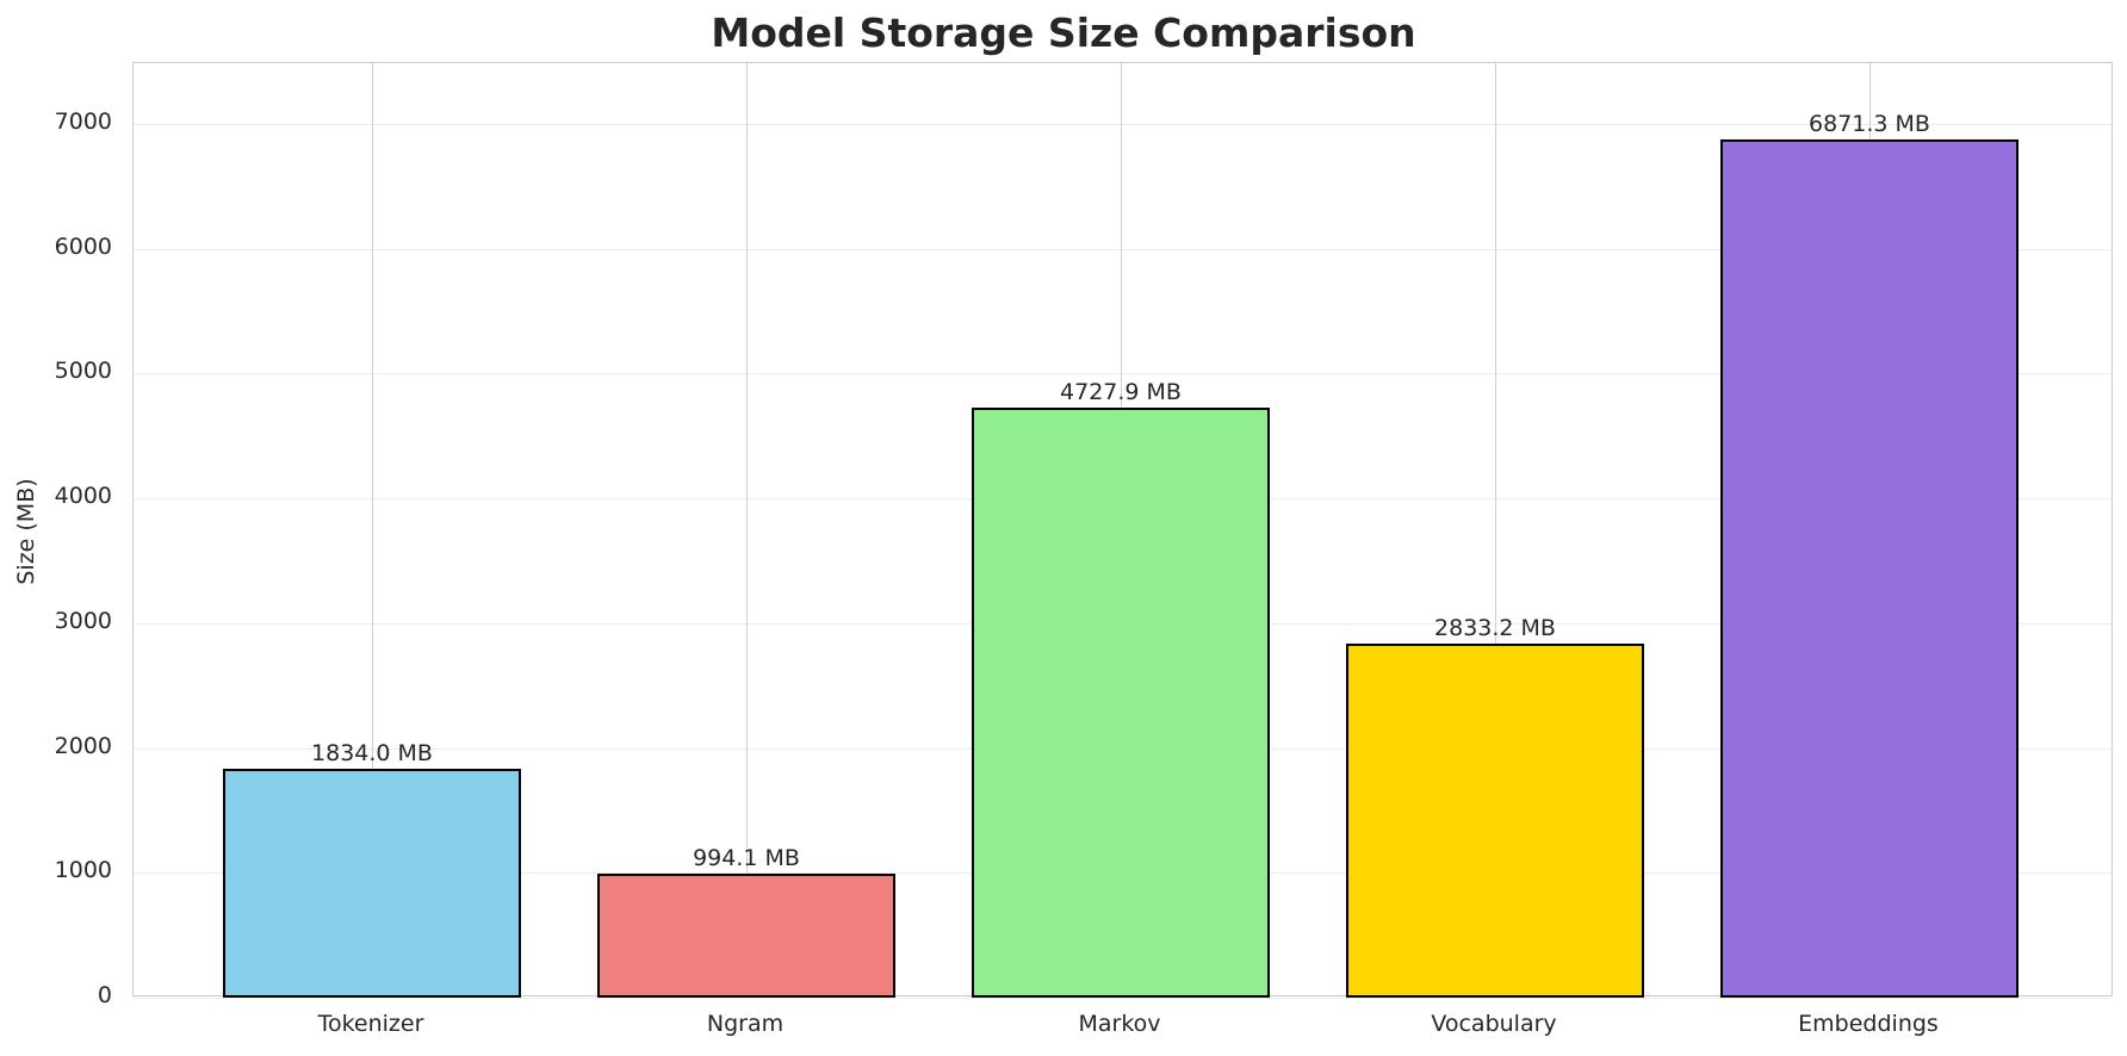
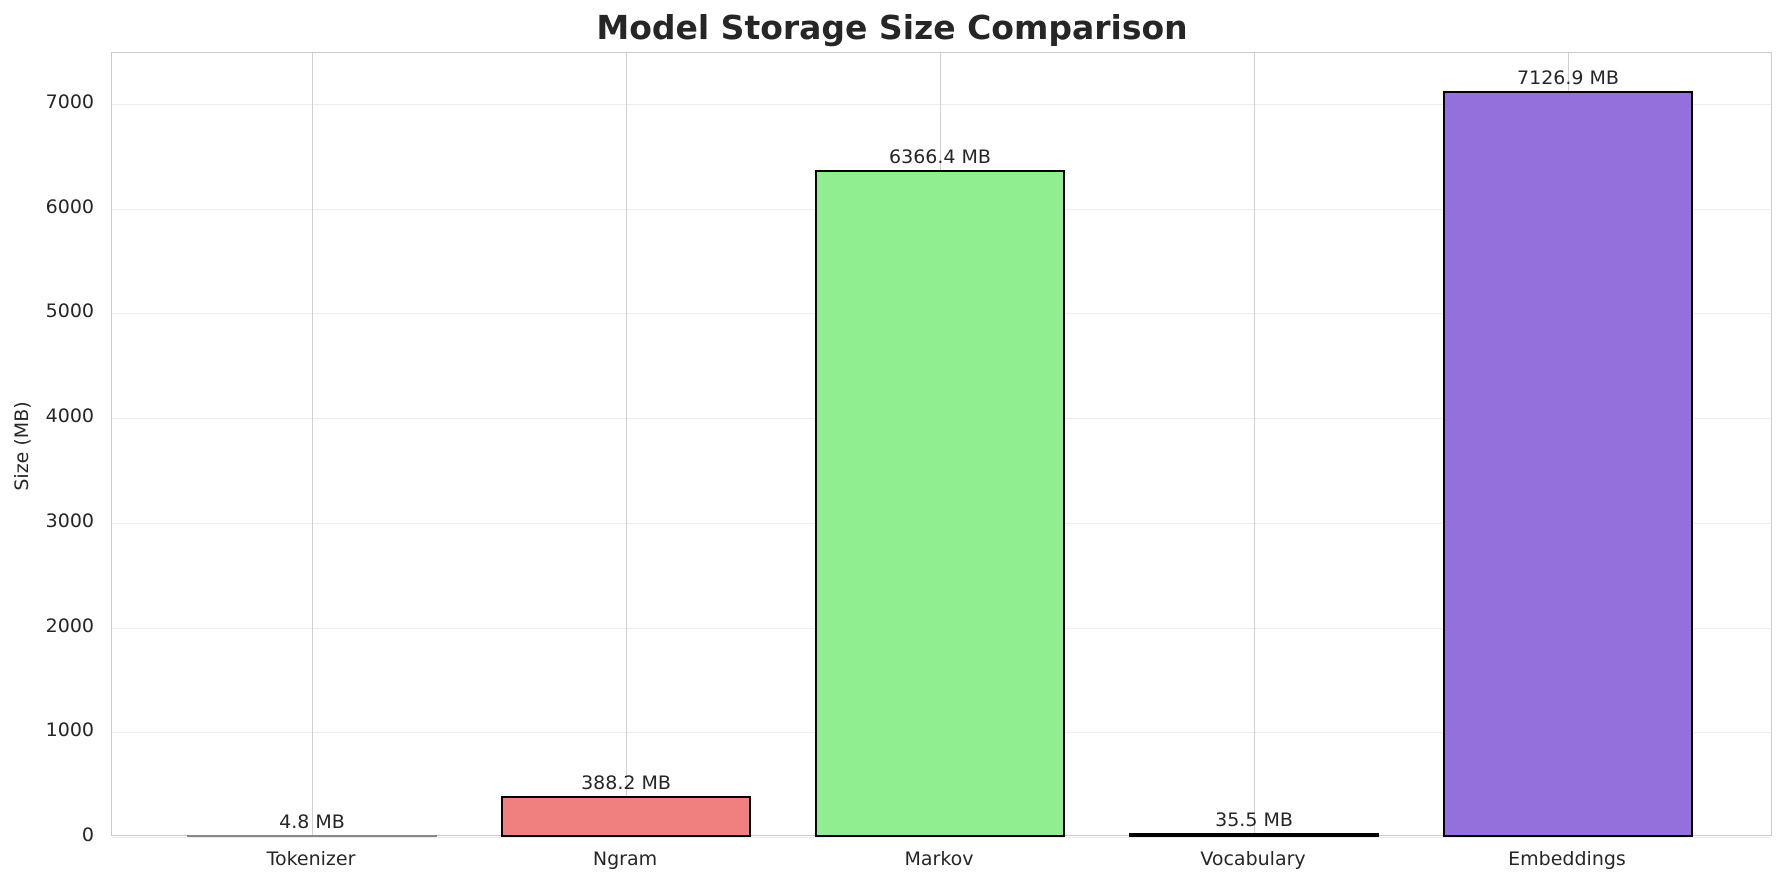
Tokenizer: 1834.0 -> 4.8
Ngram: 994.1 -> 388.2
Markov: 4727.9 -> 6366.4
Vocabulary: 2833.2 -> 35.5
Embeddings: 6871.3 -> 7126.9
